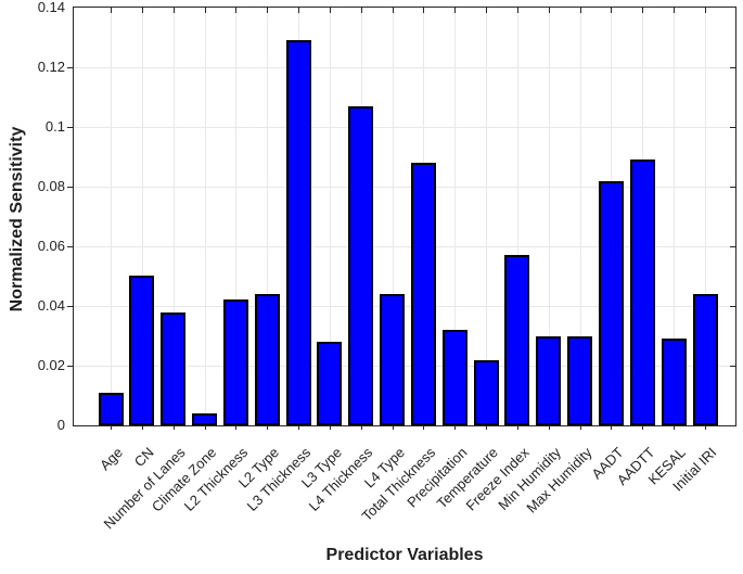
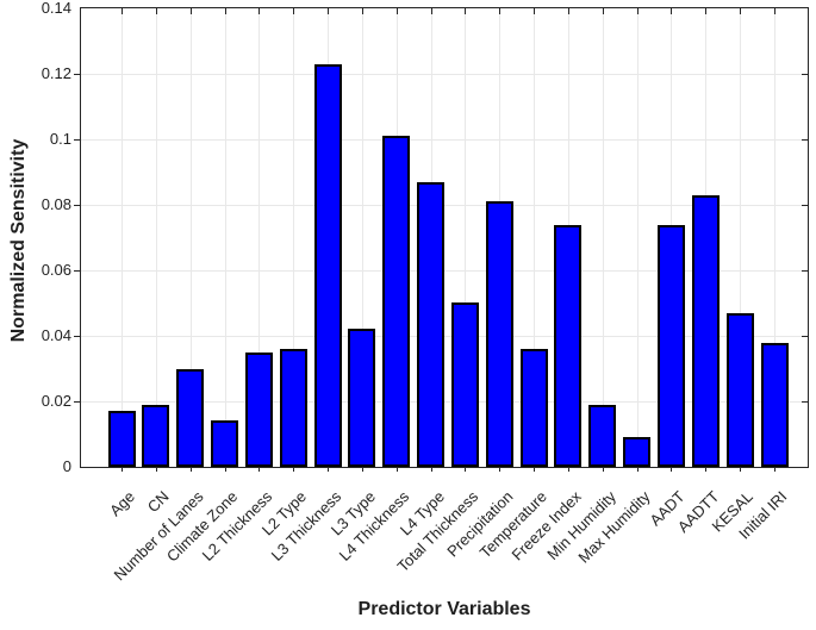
Age: 0.011 -> 0.017
CN: 0.050 -> 0.019
Number of Lanes: 0.038 -> 0.030
Climate Zone: 0.004 -> 0.014
L2 Thickness: 0.042 -> 0.035
L2 Type: 0.044 -> 0.036
L3 Thickness: 0.129 -> 0.123
L3 Type: 0.028 -> 0.042
L4 Thickness: 0.107 -> 0.101
L4 Type: 0.044 -> 0.087
Total Thickness: 0.088 -> 0.050
Precipitation: 0.032 -> 0.081
Temperature: 0.022 -> 0.036
Freeze Index: 0.057 -> 0.074
Min Humidity: 0.030 -> 0.019
Max Humidity: 0.030 -> 0.009
AADT: 0.082 -> 0.074
AADTT: 0.089 -> 0.083
KESAL: 0.029 -> 0.047
Initial IRI: 0.044 -> 0.038
